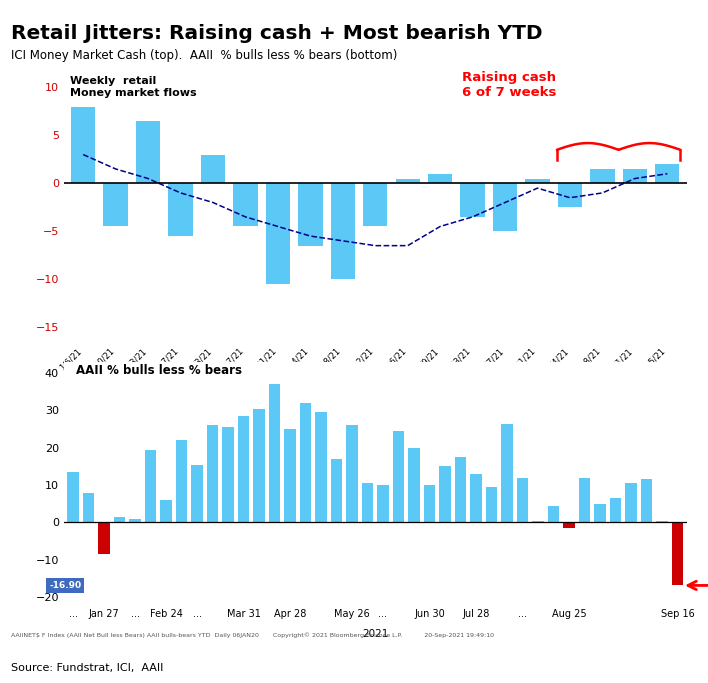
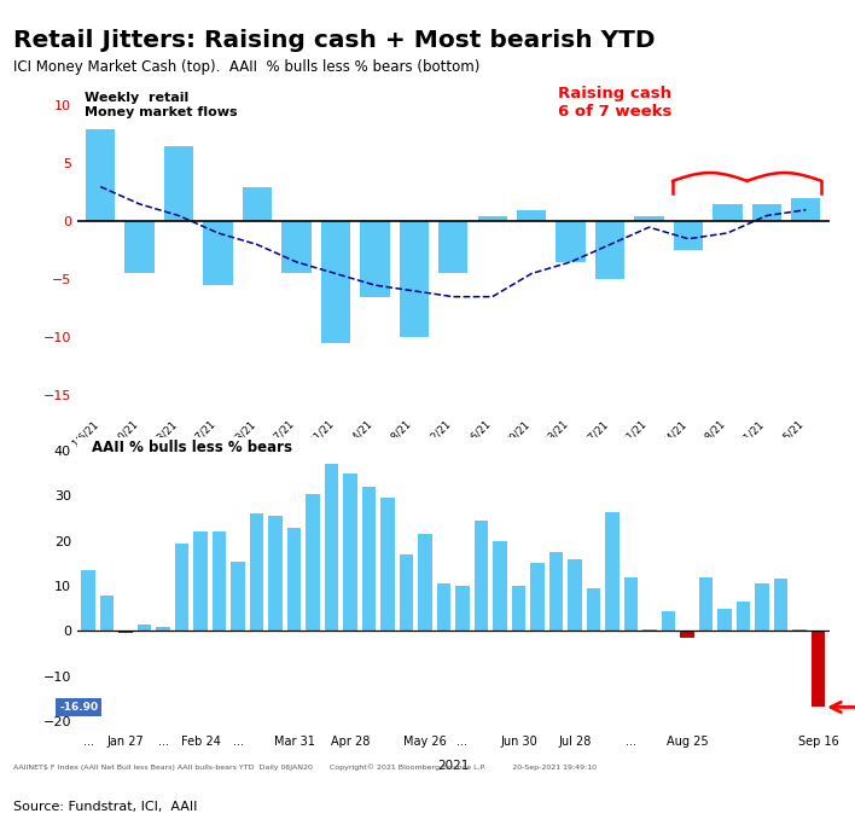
Jan 27: -8.5 -> -0.5
Feb 24: 6.0 -> 22.0
Mar 31: 28.5 -> 23.0
Apr 28: 25.0 -> 35.0
May 26: 26.0 -> 21.5
Jul 28: 13.0 -> 16.0
